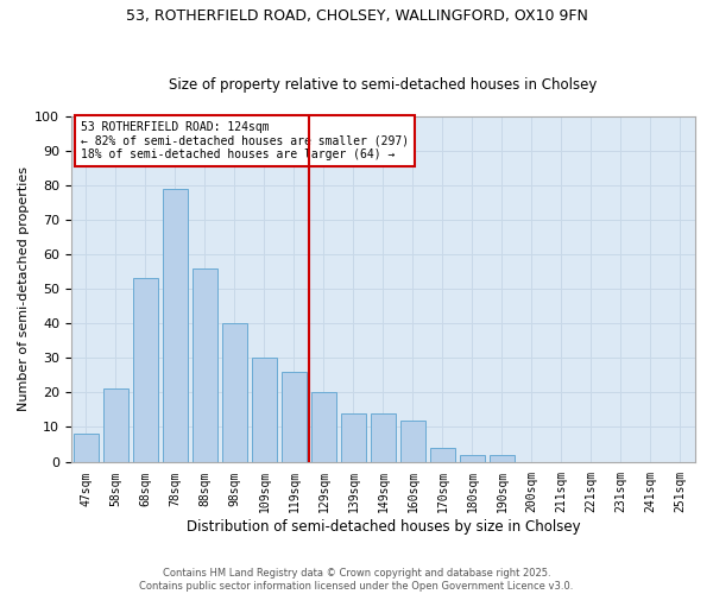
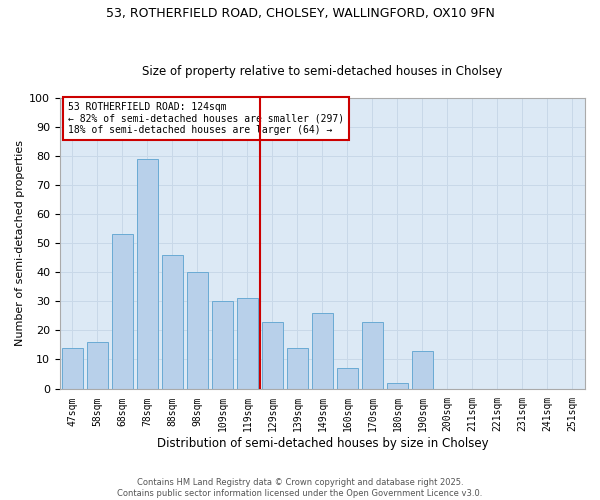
47sqm: 8 -> 14
58sqm: 21 -> 16
88sqm: 56 -> 46
119sqm: 26 -> 31
129sqm: 20 -> 23
149sqm: 14 -> 26
160sqm: 12 -> 7
170sqm: 4 -> 23
190sqm: 2 -> 13
